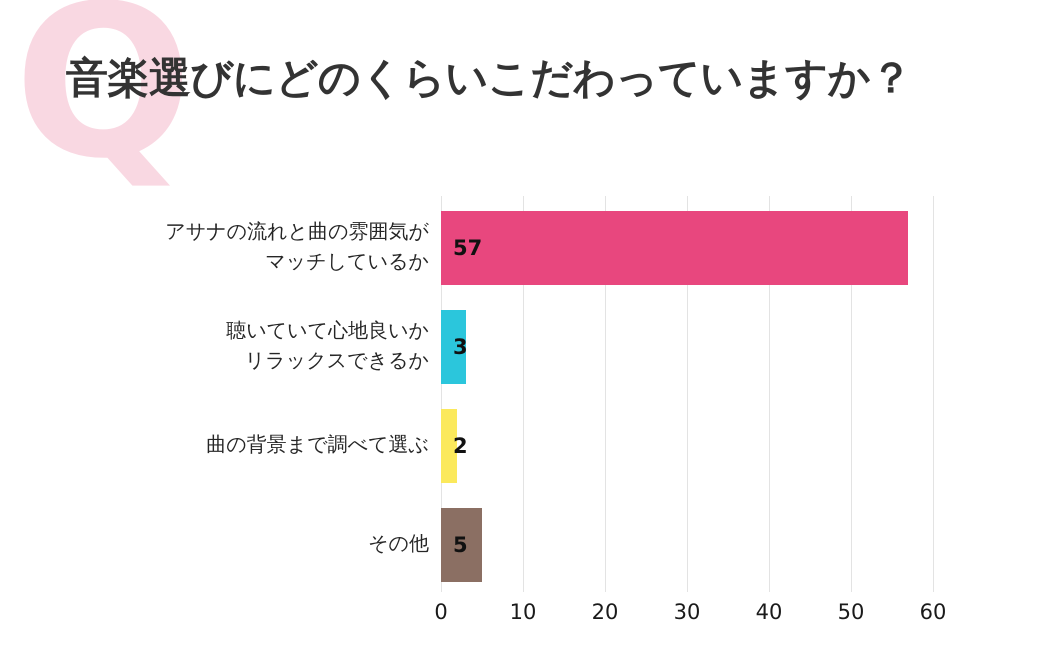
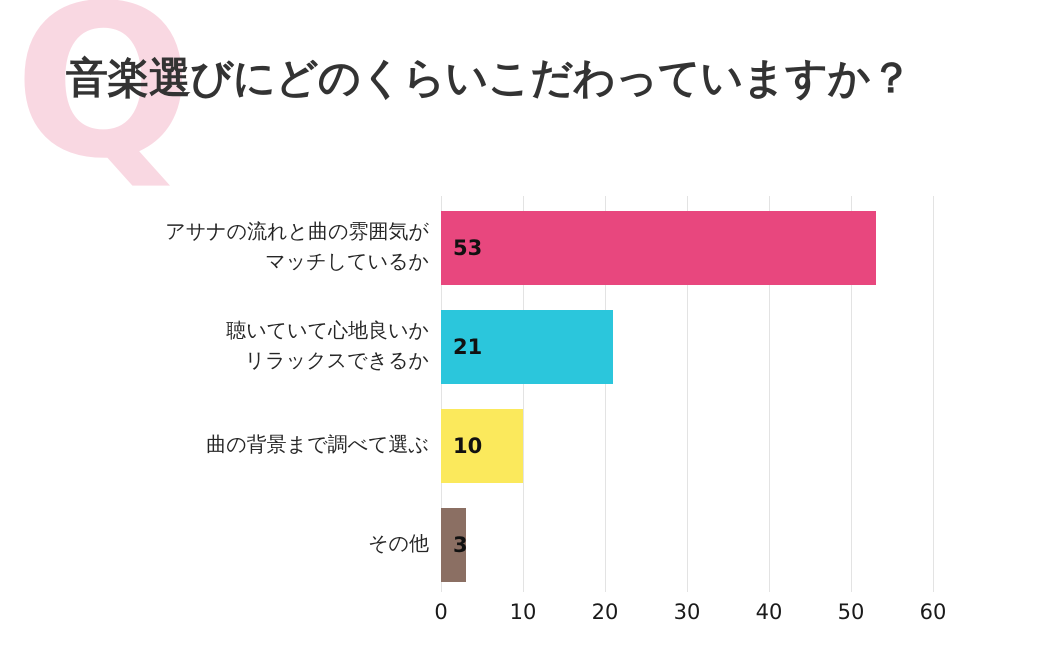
アサナの流れと曲の雰囲気が マッチしているか: 57 -> 53
聴いていて心地良いか リラックスできるか: 3 -> 21
曲の背景まで調べて選ぶ: 2 -> 10
その他: 5 -> 3
